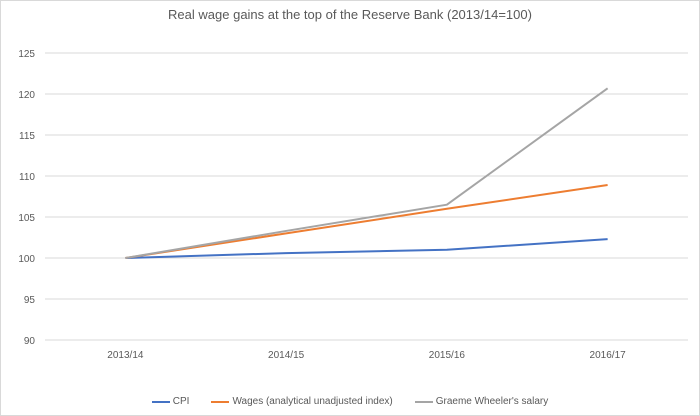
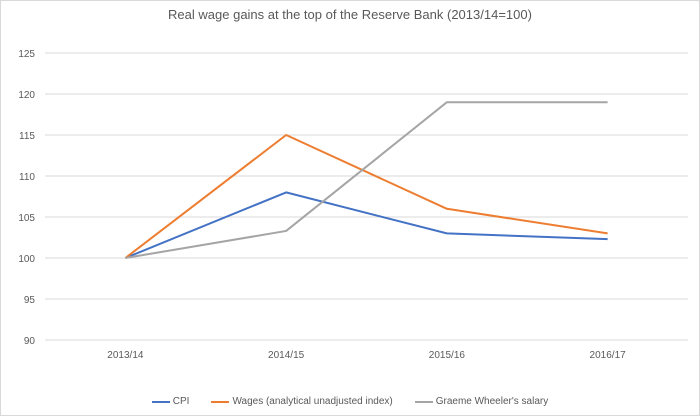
CPI/2014/15: 101 -> 108
Wages (analytical unadjusted index)/2014/15: 103 -> 115
CPI/2015/16: 101 -> 103
Graeme Wheeler's salary/2015/16: 106 -> 119
Wages (analytical unadjusted index)/2016/17: 109 -> 103
Graeme Wheeler's salary/2016/17: 121 -> 119
